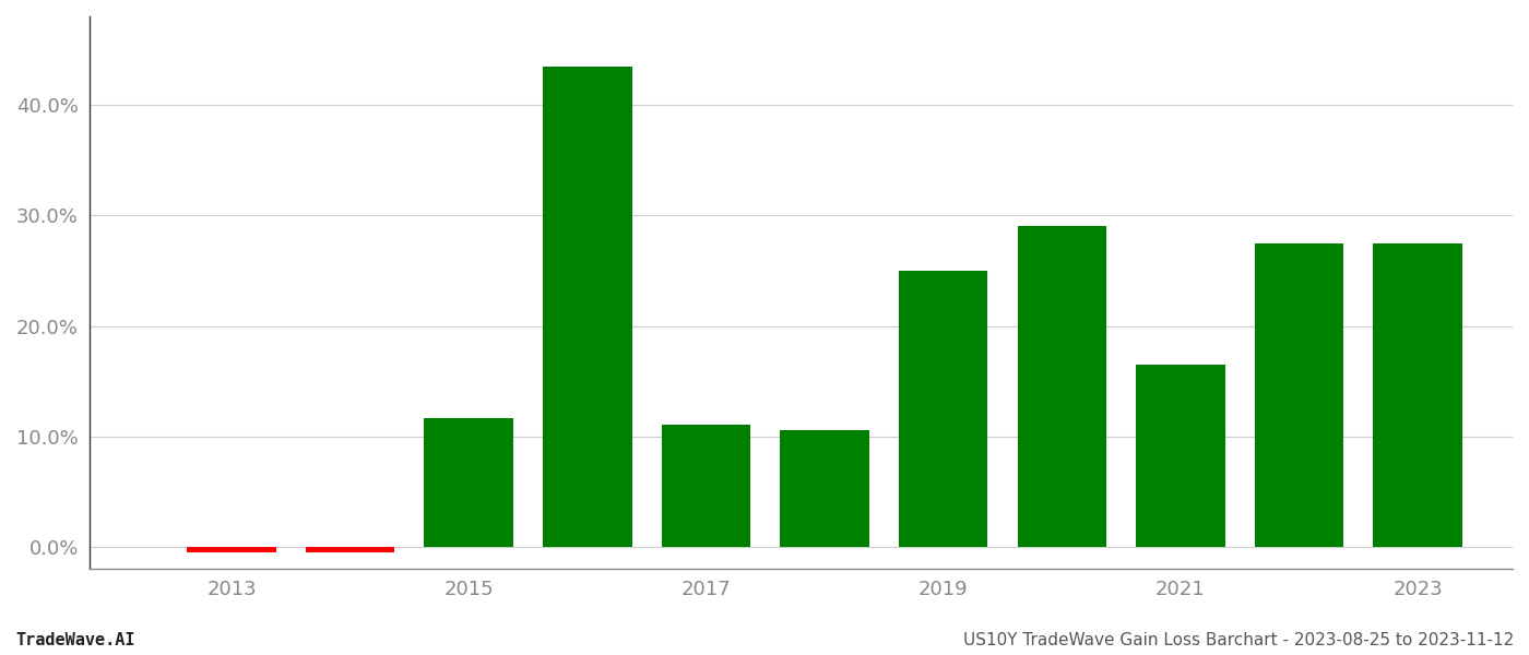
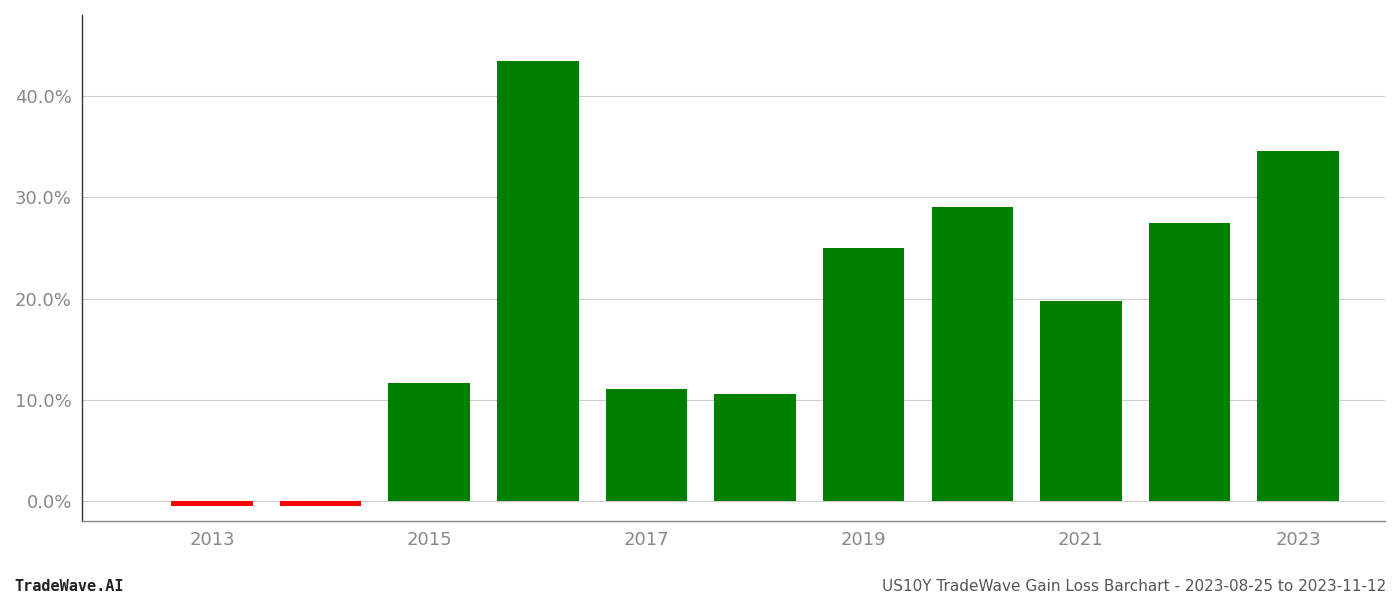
2021: 16.5% -> 19.8%
2023: 27.5% -> 34.6%
